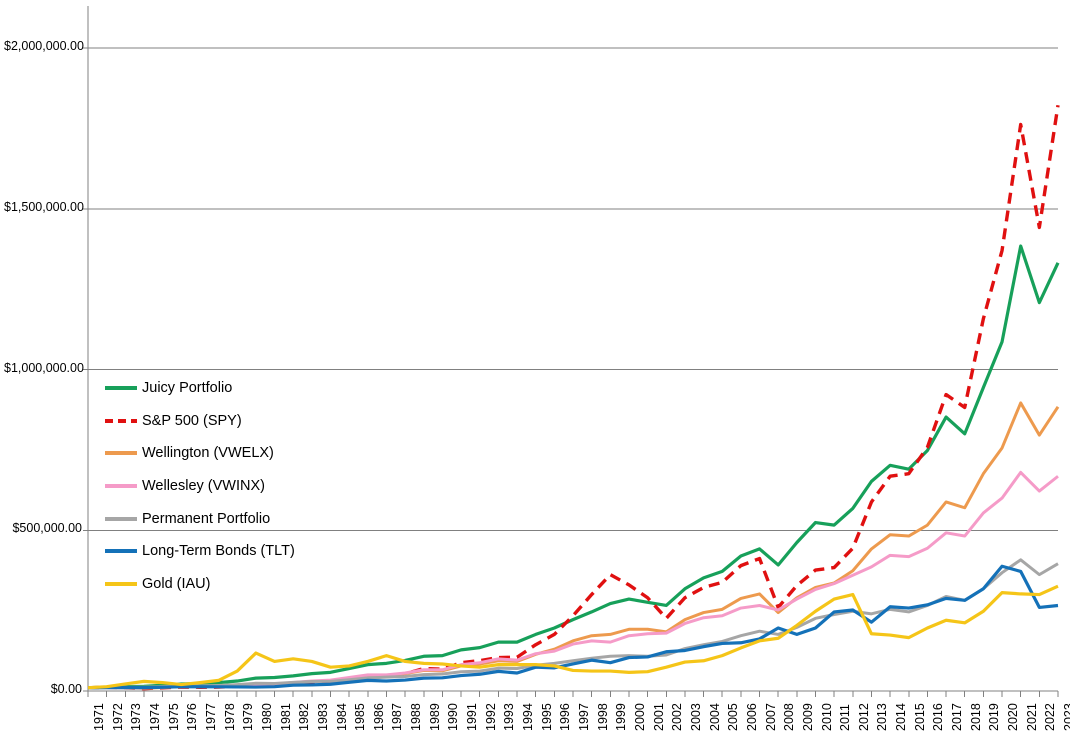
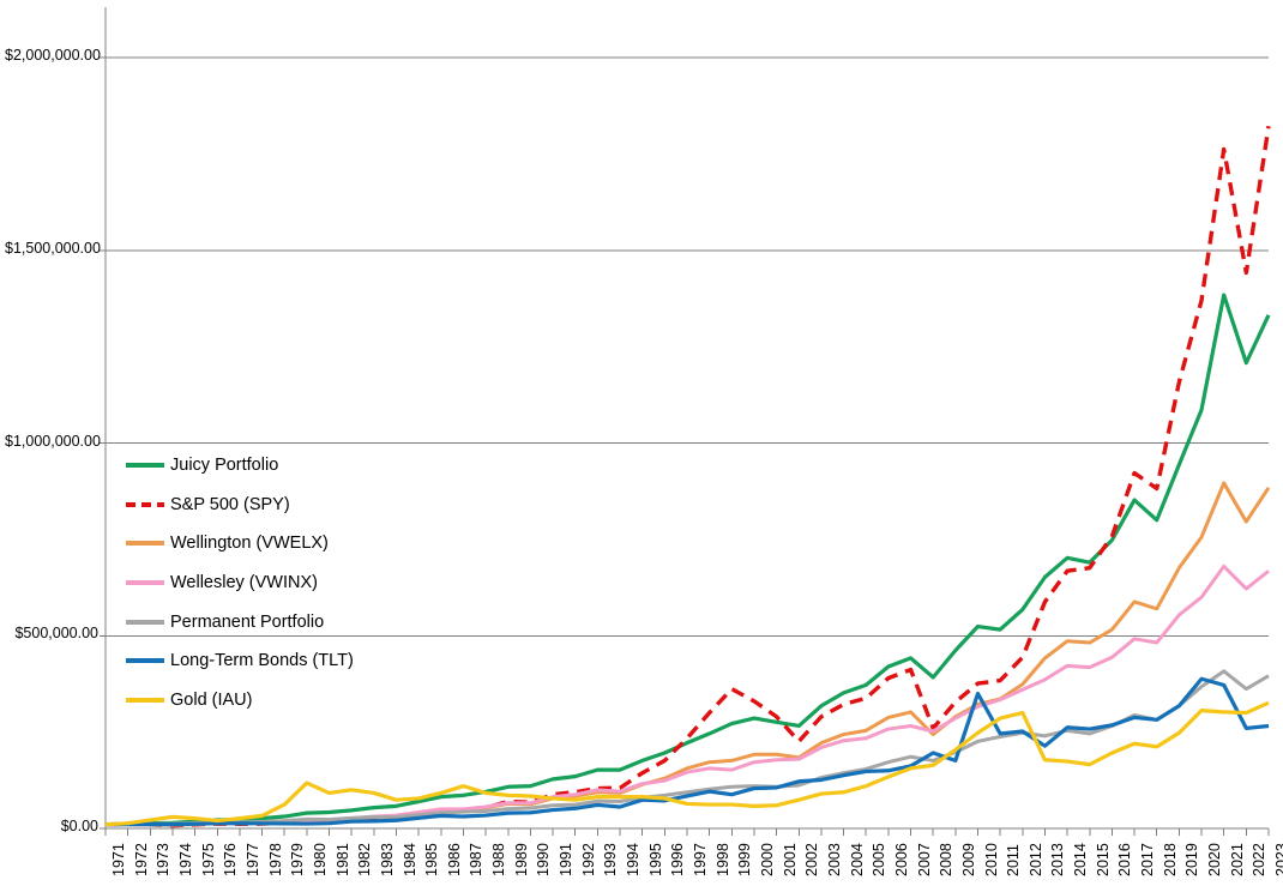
Long-Term Bonds (TLT)/2010: $200000 -> $350000
